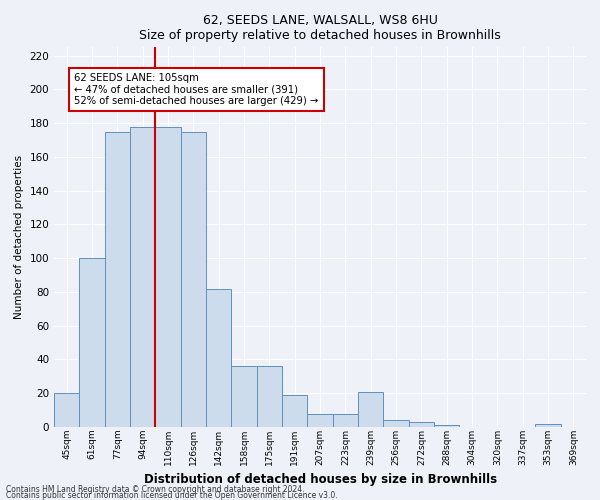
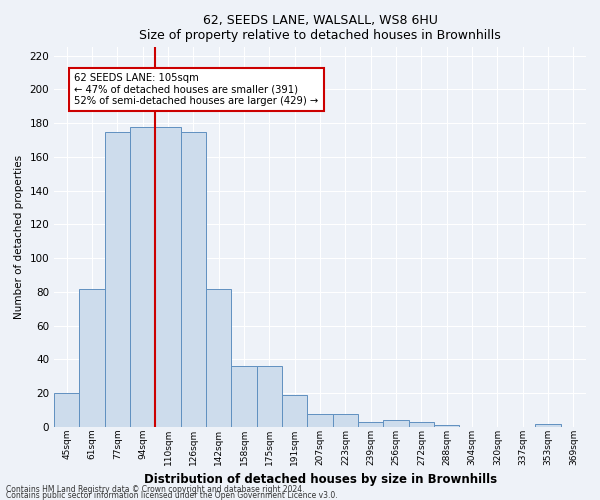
61sqm: 100 -> 82
239sqm: 21 -> 3
